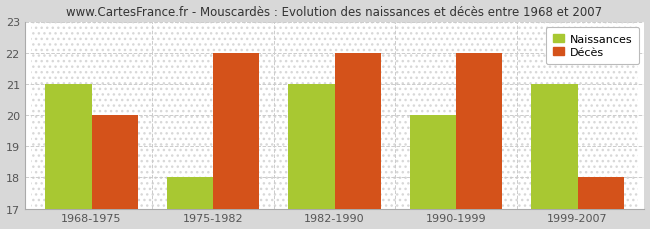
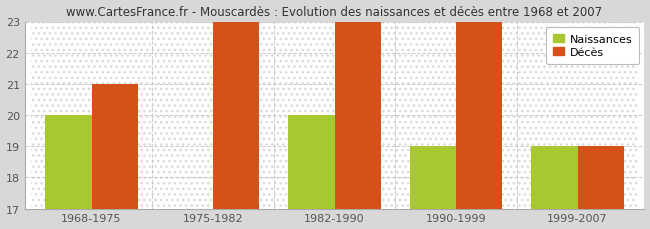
Naissances/1968-1975: 21 -> 20
Décès/1968-1975: 20 -> 21
Naissances/1975-1982: 18 -> 17
Décès/1975-1982: 22 -> 23
Naissances/1982-1990: 21 -> 20
Décès/1982-1990: 22 -> 23
Naissances/1990-1999: 20 -> 19
Décès/1990-1999: 22 -> 23
Naissances/1999-2007: 21 -> 19
Décès/1999-2007: 18 -> 19
